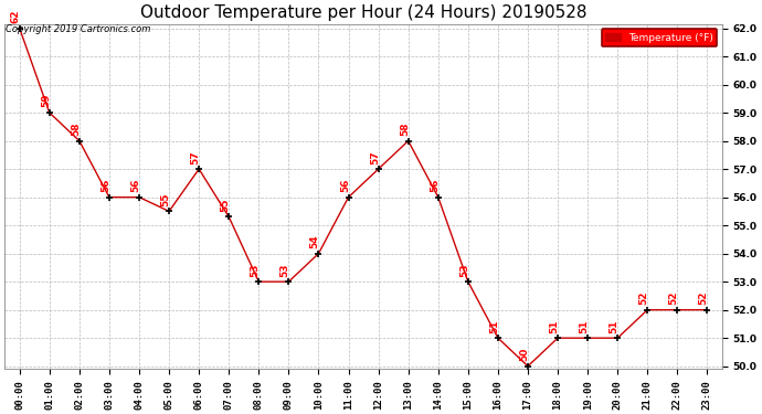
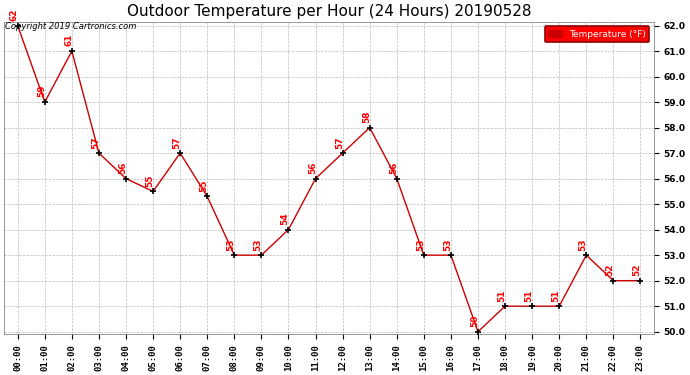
02:00: 58 -> 61
03:00: 56 -> 57
16:00: 51 -> 53
21:00: 52 -> 53
